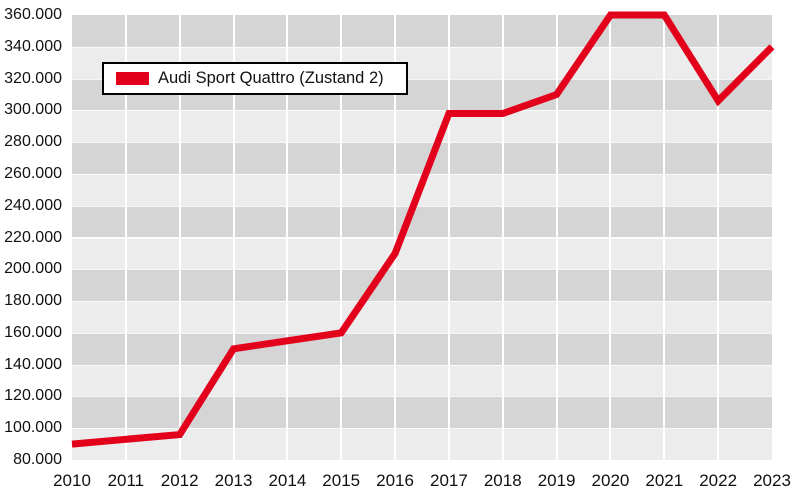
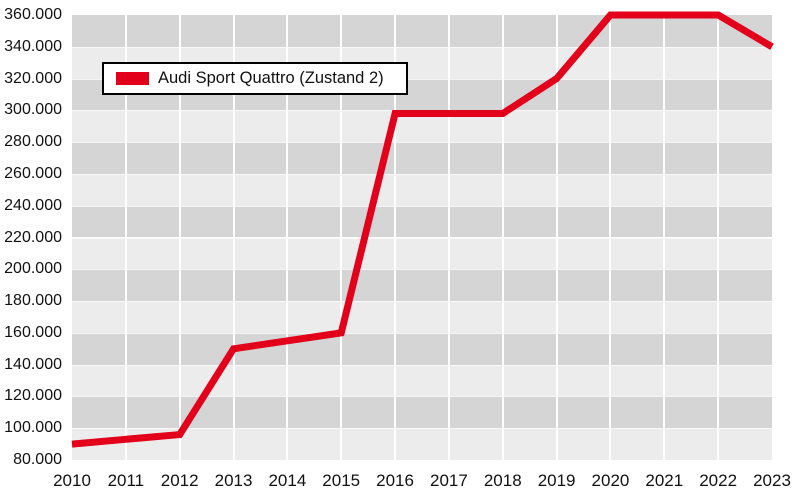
2016: 210000 -> 298000
2019: 310000 -> 320000
2022: 306000 -> 360000
